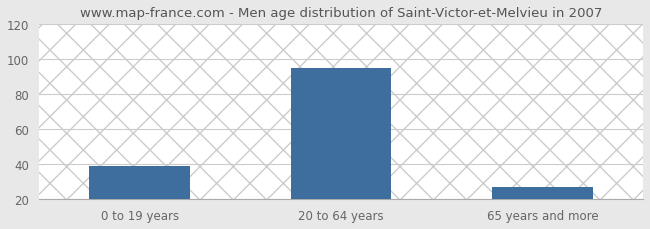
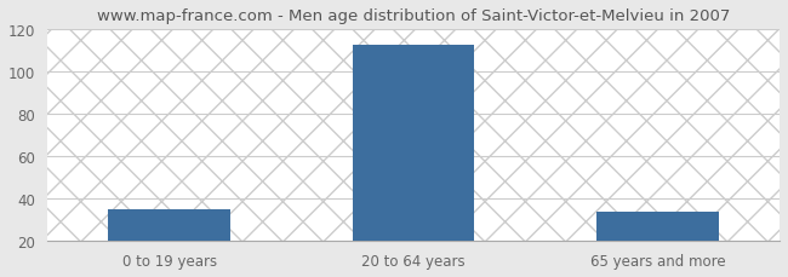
0 to 19 years: 39 -> 35
20 to 64 years: 95 -> 113
65 years and more: 27 -> 34
